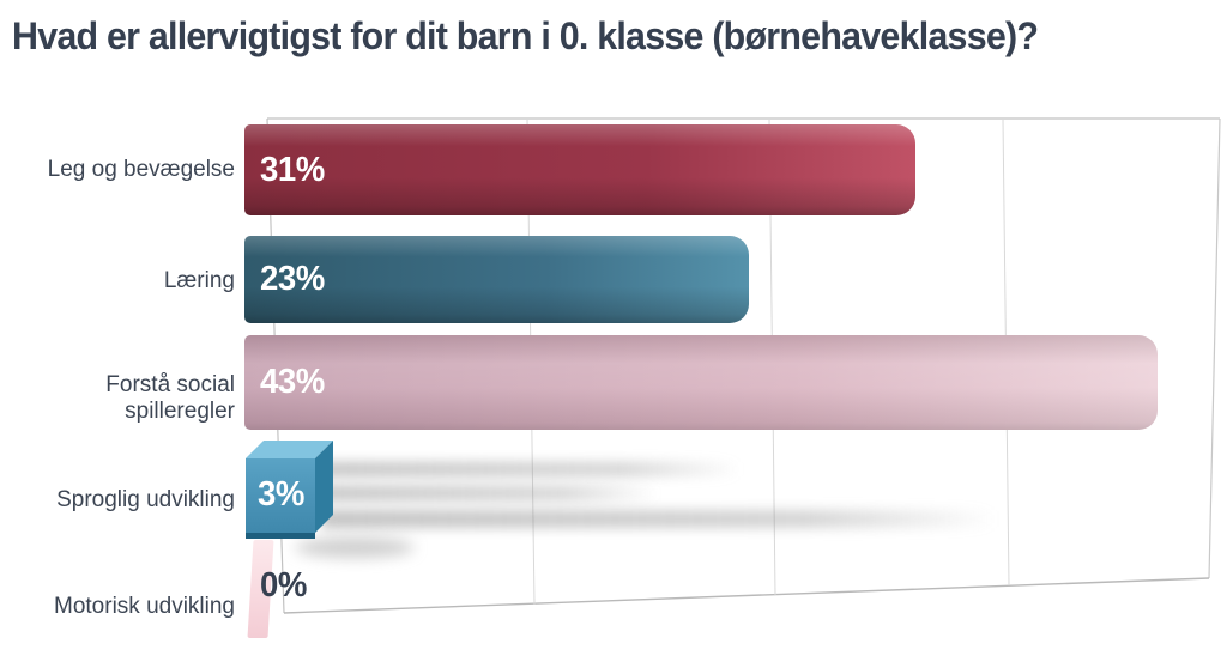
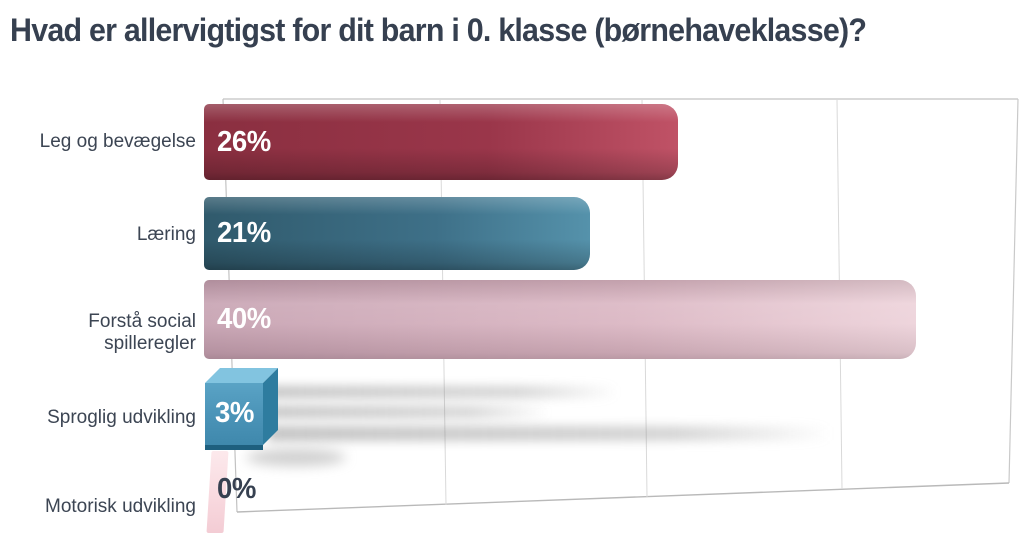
Leg og bevægelse: 31% -> 26%
Læring: 23% -> 21%
Forstå social spilleregler: 43% -> 40%
